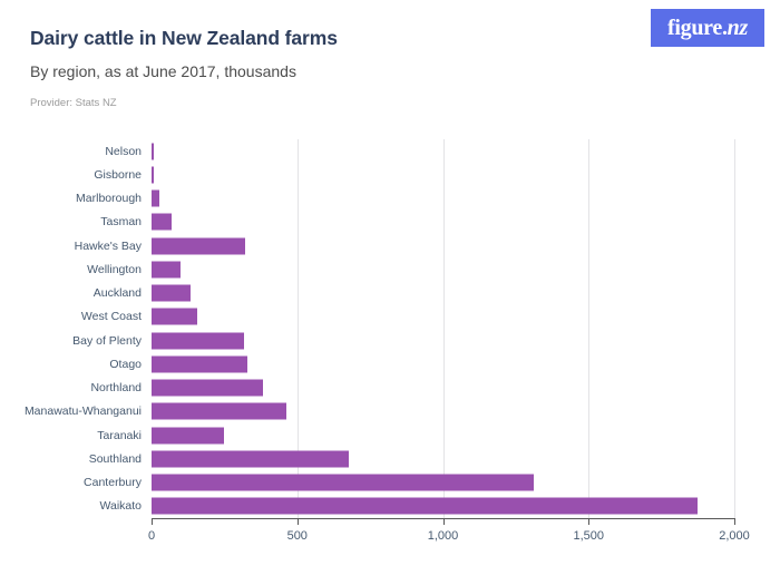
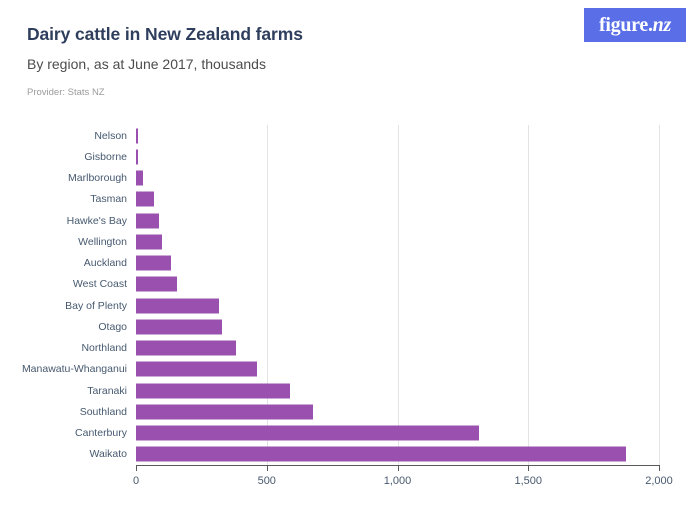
Hawke's Bay: 320 -> 90
Taranaki: 250 -> 590
